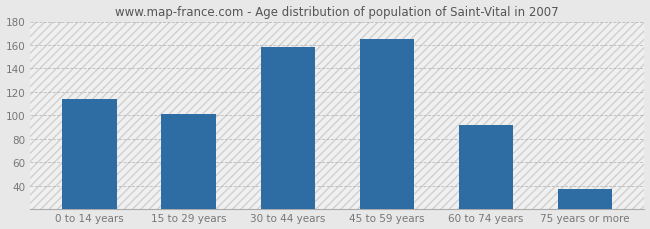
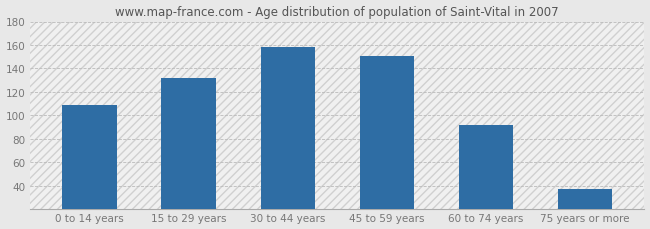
0 to 14 years: 114 -> 109
15 to 29 years: 101 -> 132
45 to 59 years: 165 -> 151
